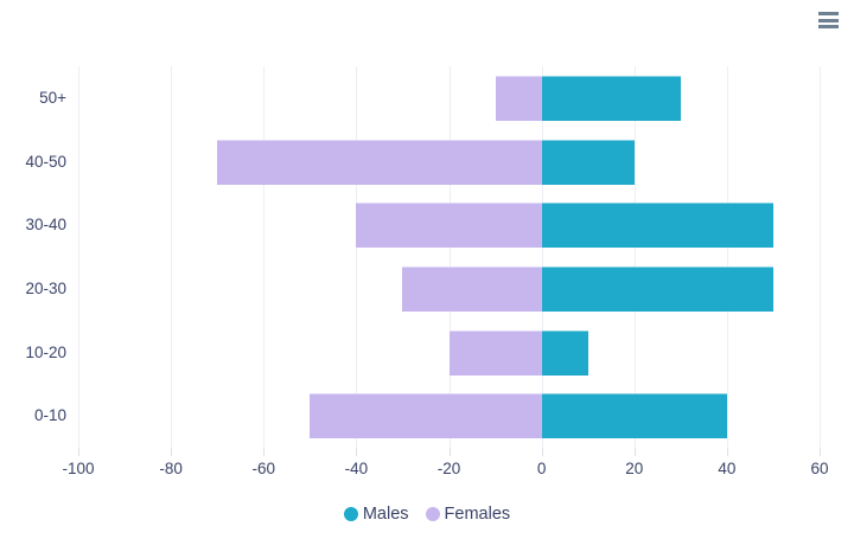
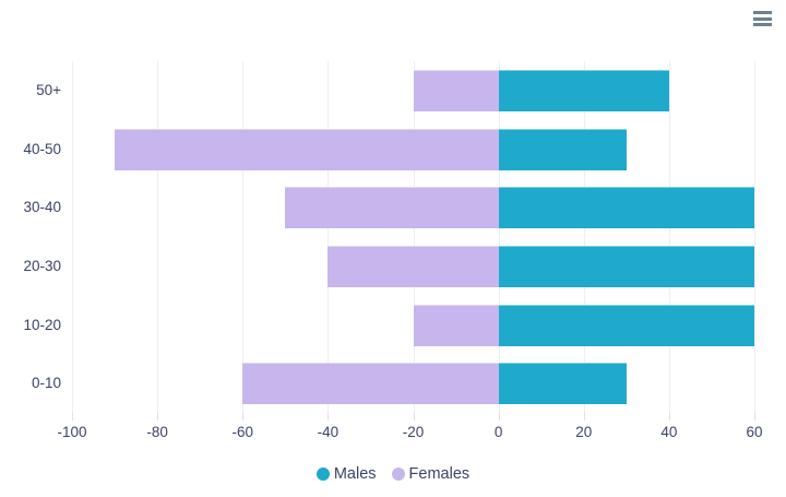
Males/50+: 30 -> 40
Females/50+: -10 -> -20
Males/40-50: 20 -> 30
Females/40-50: -70 -> -90
Males/30-40: 50 -> 60
Females/30-40: -40 -> -50
Males/20-30: 50 -> 60
Females/20-30: -30 -> -40
Males/10-20: 10 -> 60
Males/0-10: 40 -> 30
Females/0-10: -50 -> -60
